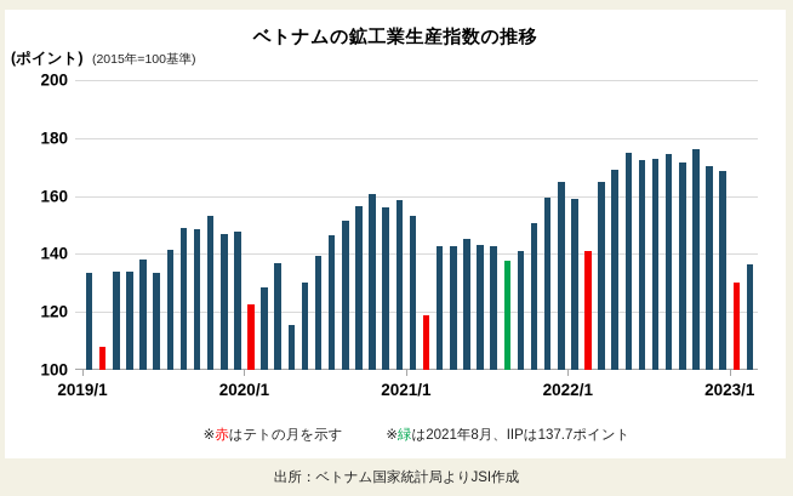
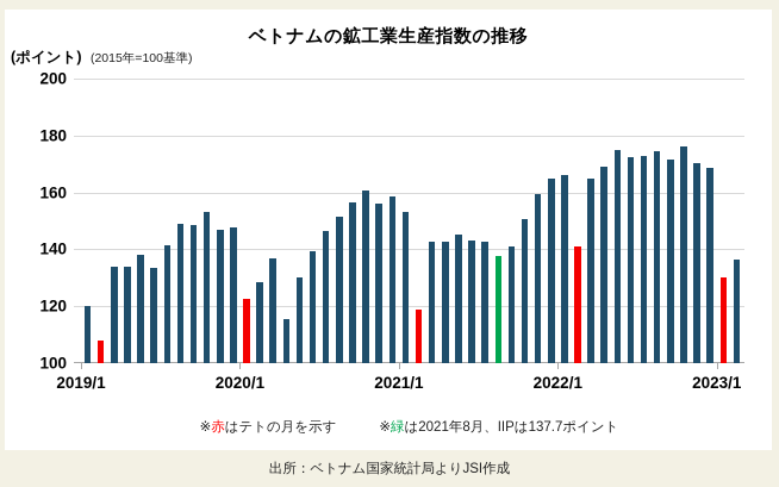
2019/1: 134 -> 120
2022/1: 159 -> 166
